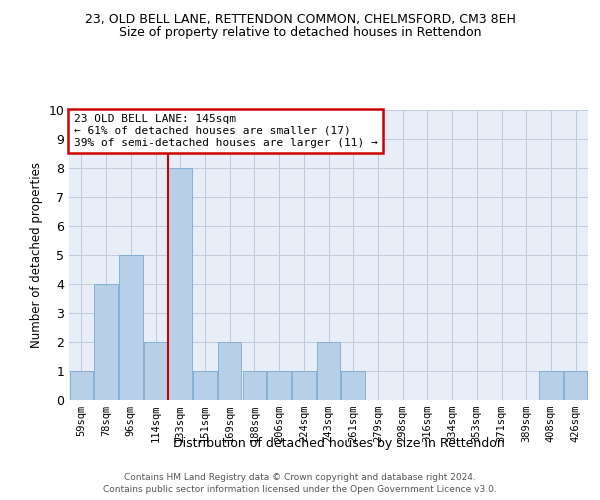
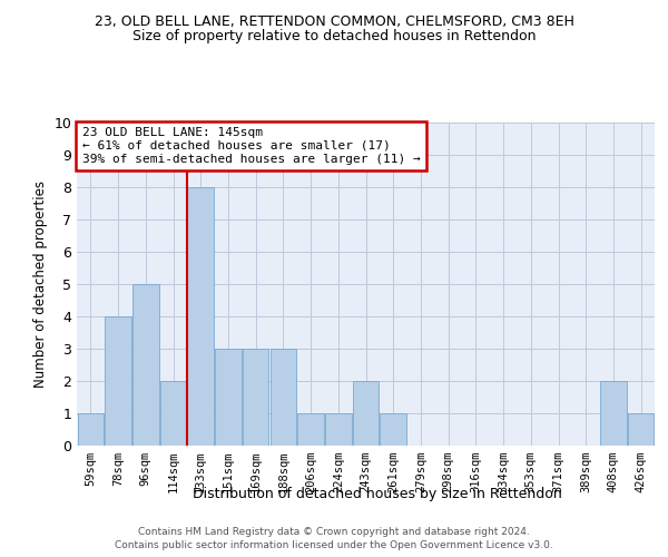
151sqm: 1 -> 3
169sqm: 2 -> 3
188sqm: 1 -> 3
408sqm: 1 -> 2
